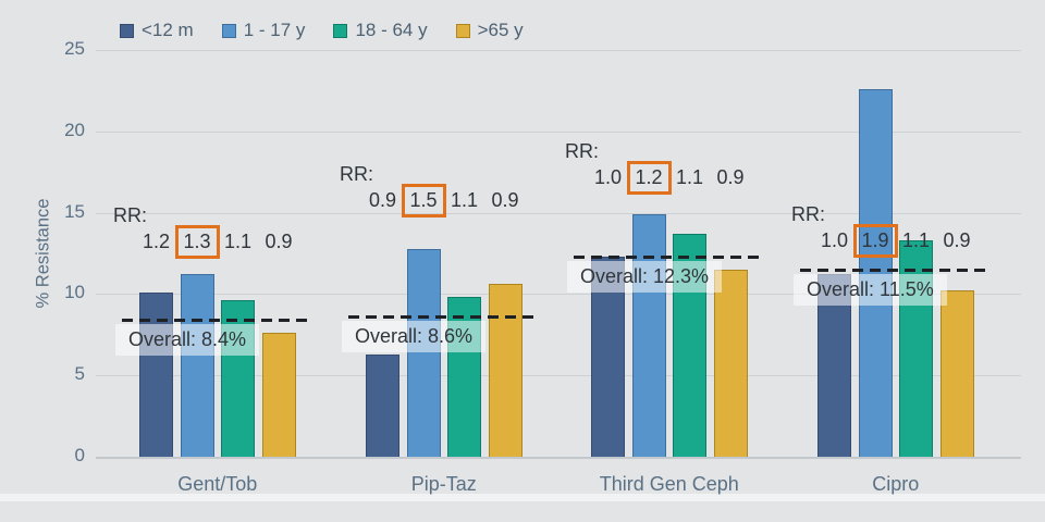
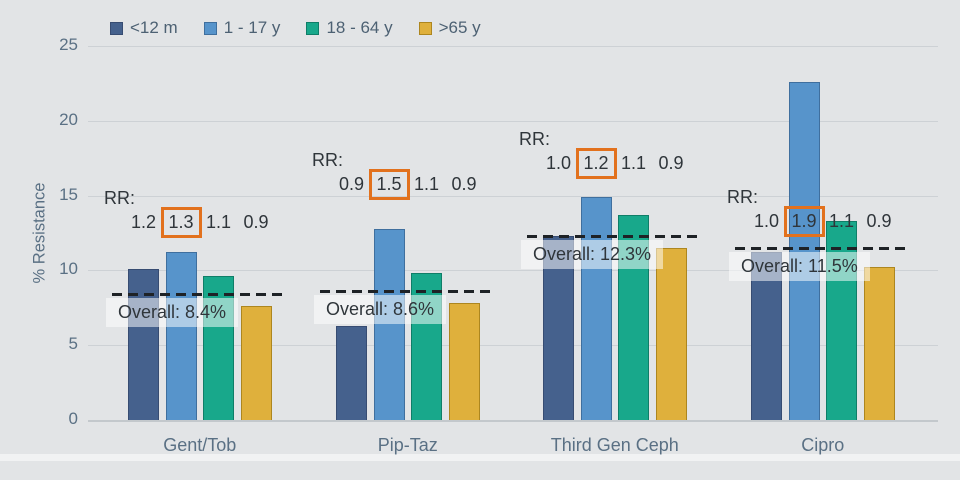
>65 y/Pip-Taz: 10.6 -> 7.8
